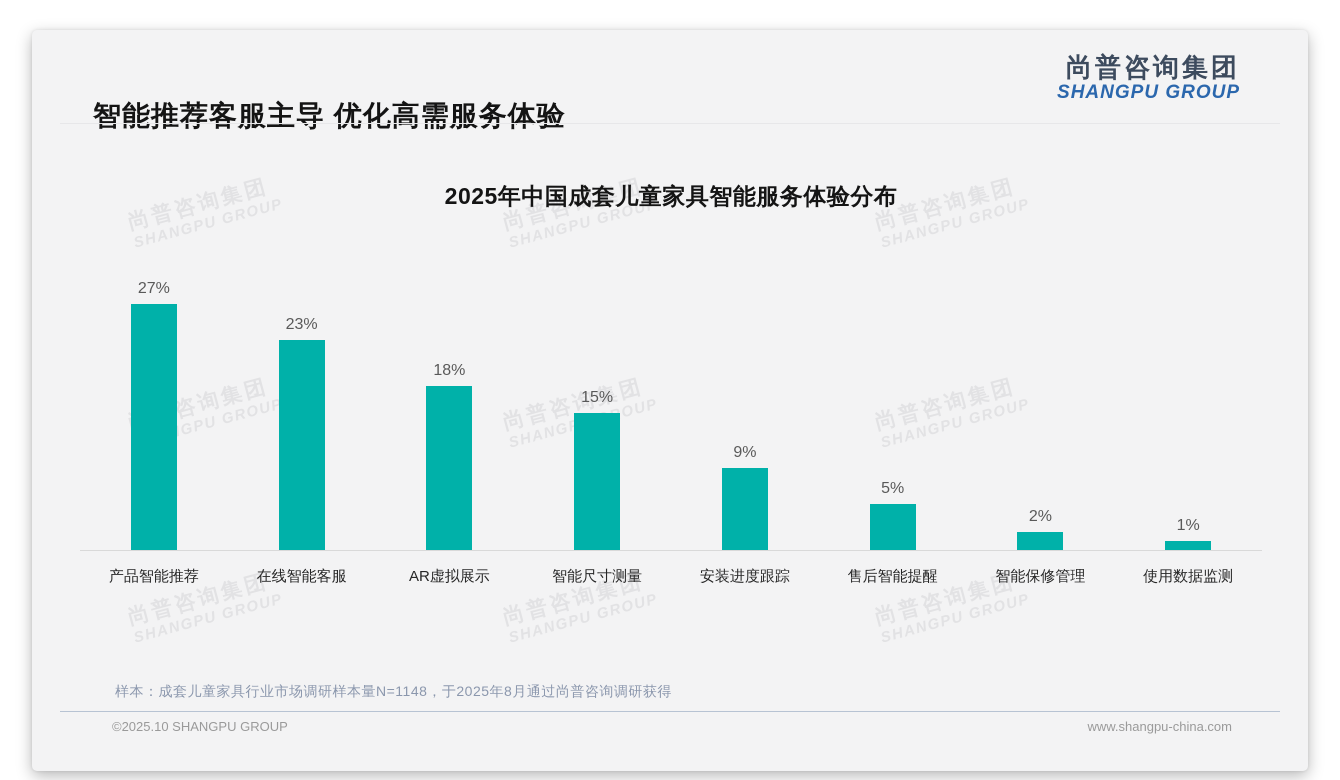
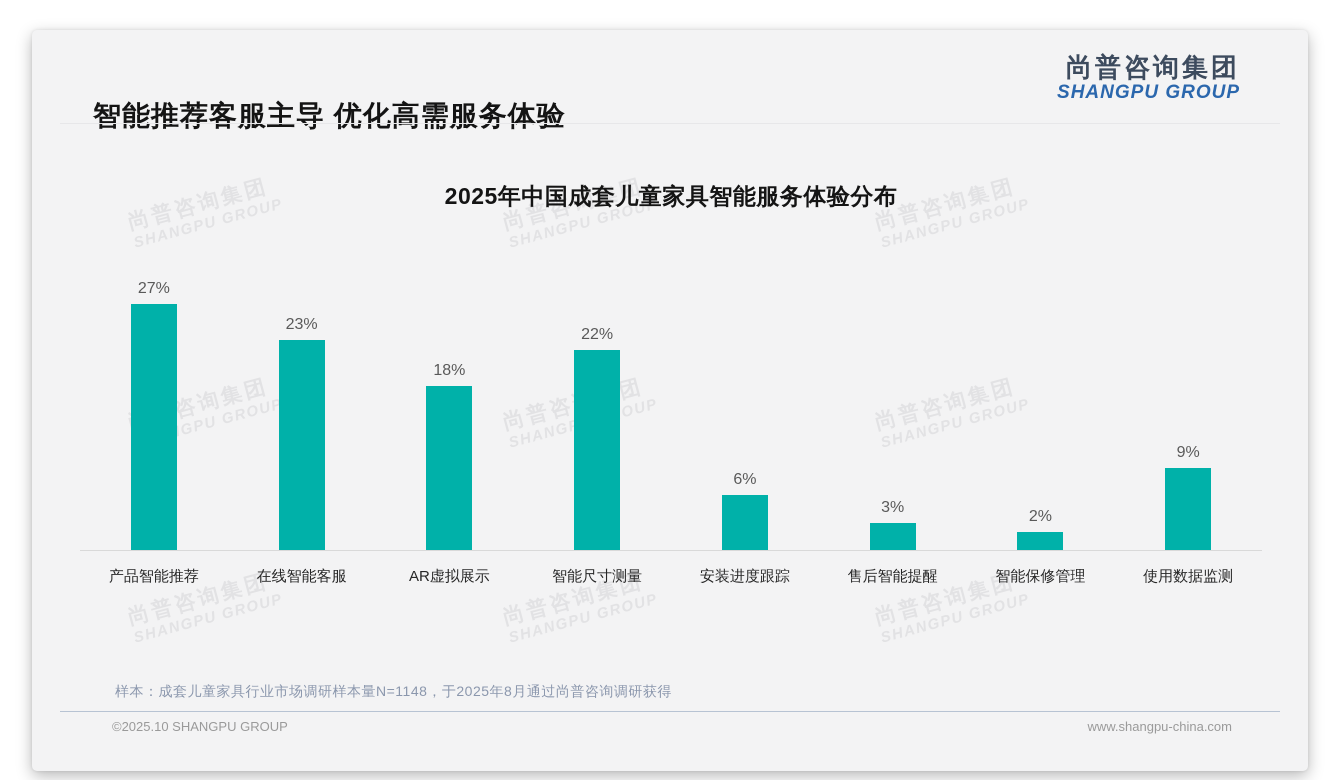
智能尺寸测量: 15% -> 22%
安装进度跟踪: 9% -> 6%
售后智能提醒: 5% -> 3%
使用数据监测: 1% -> 9%
